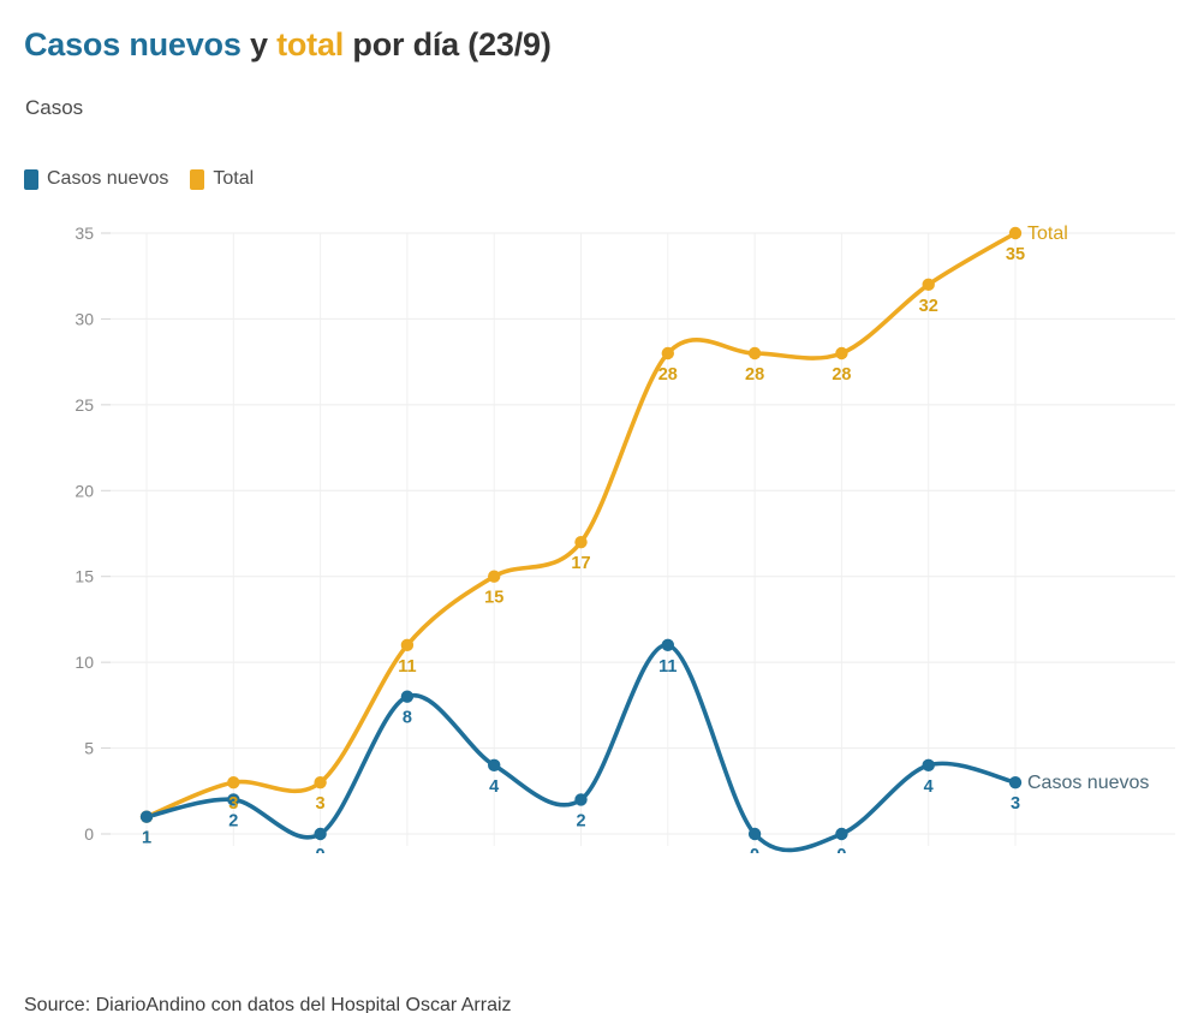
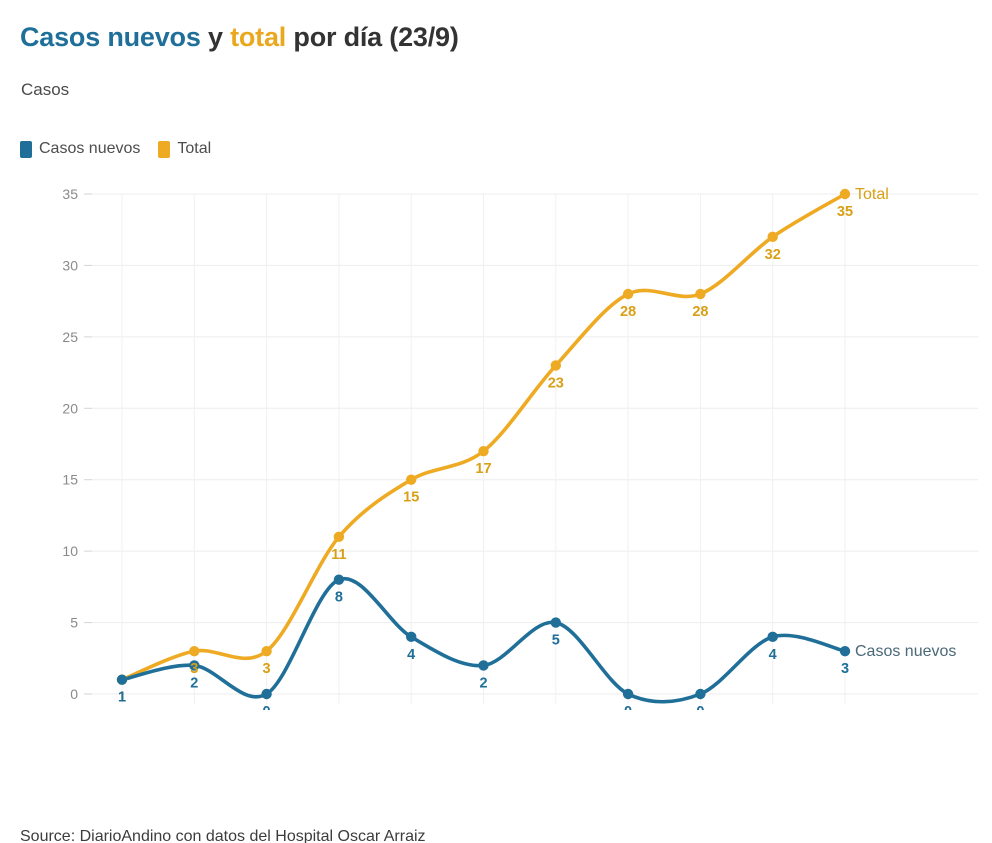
Casos nuevos/sábado 19/9: 11 -> 5
Total/sábado 19/9: 28 -> 23
